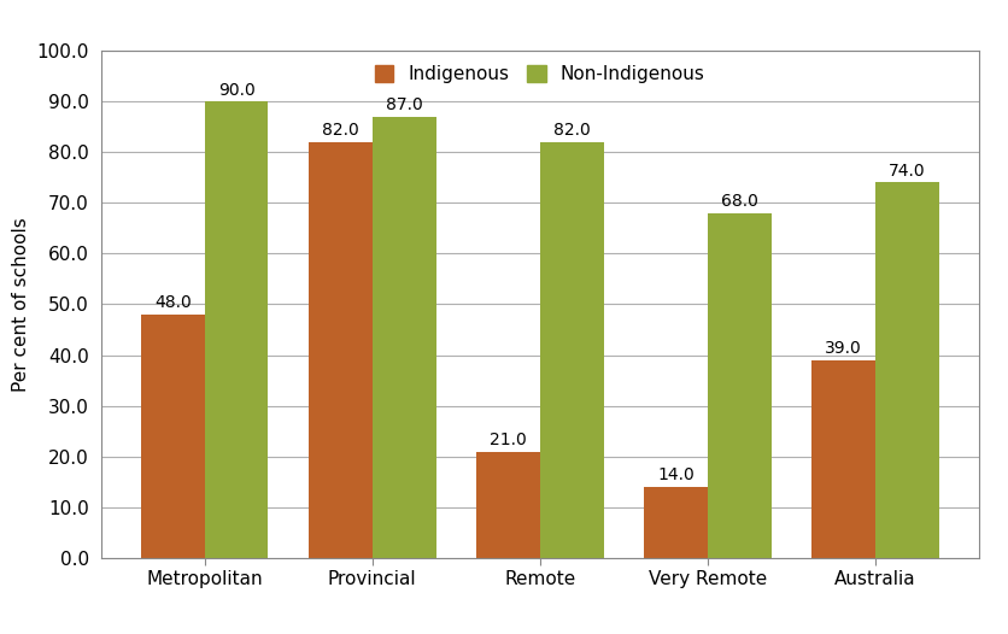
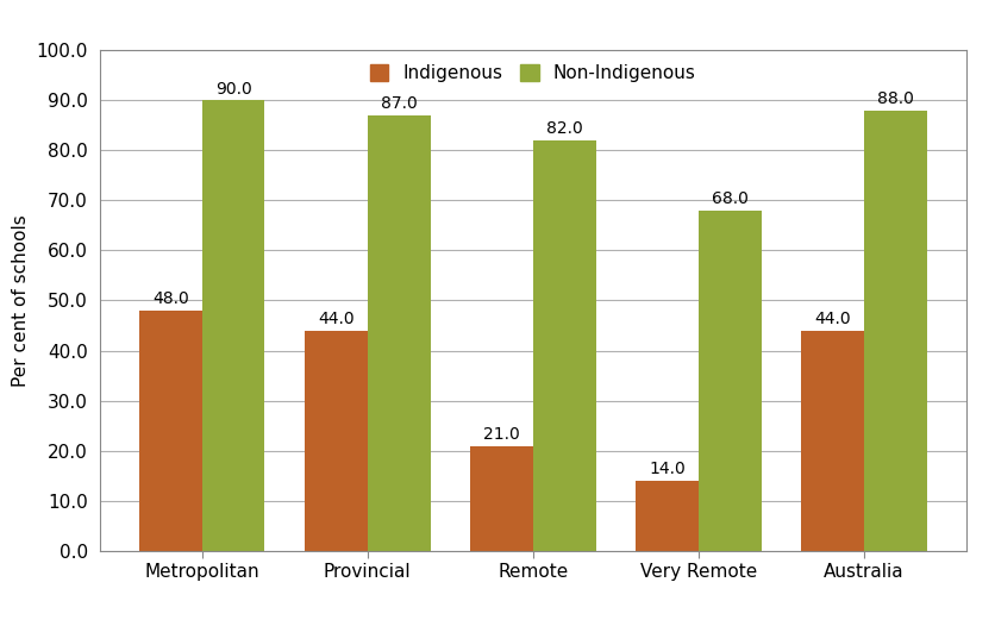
Indigenous/Provincial: 82.0 -> 44.0
Indigenous/Australia: 39.0 -> 44.0
Non-Indigenous/Australia: 74.0 -> 88.0
